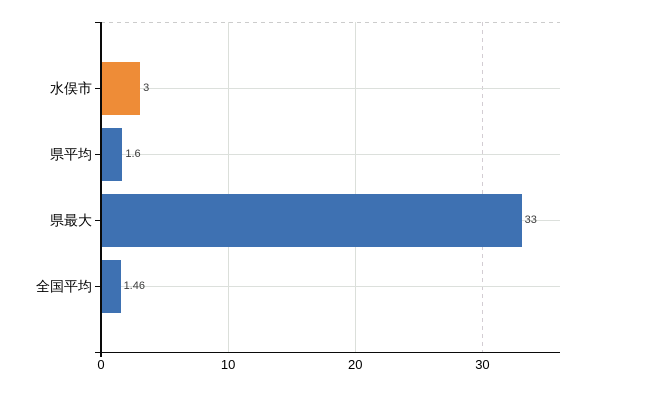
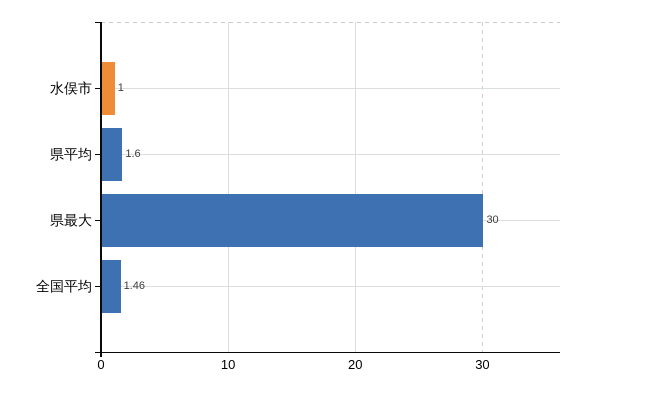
水俣市: 3 -> 1
県最大: 33 -> 30
